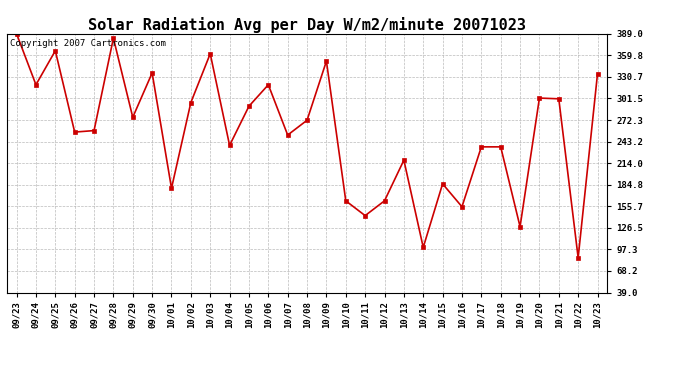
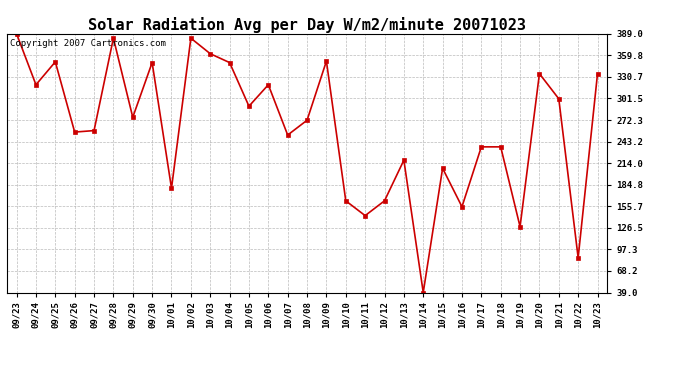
09/25: 366 -> 351
09/30: 336 -> 350
10/02: 296 -> 383
10/04: 238 -> 350
10/14: 100 -> 39
10/15: 186 -> 207
10/20: 302 -> 335
